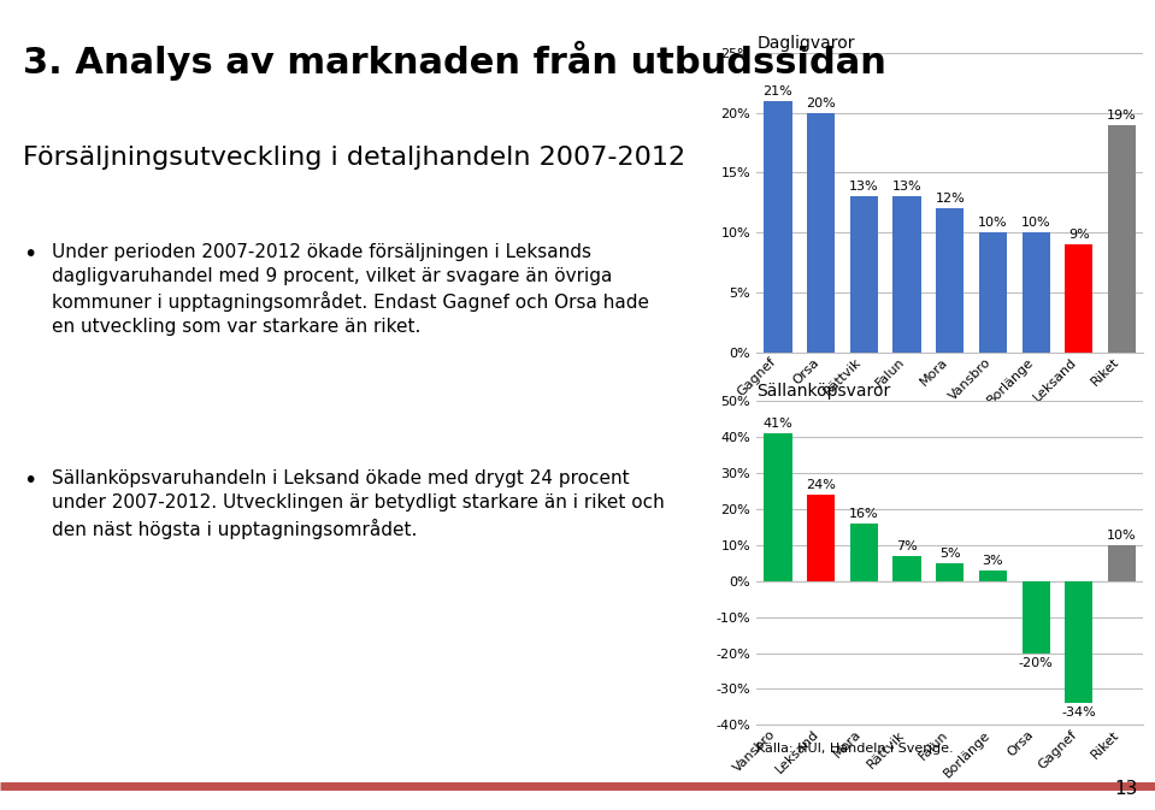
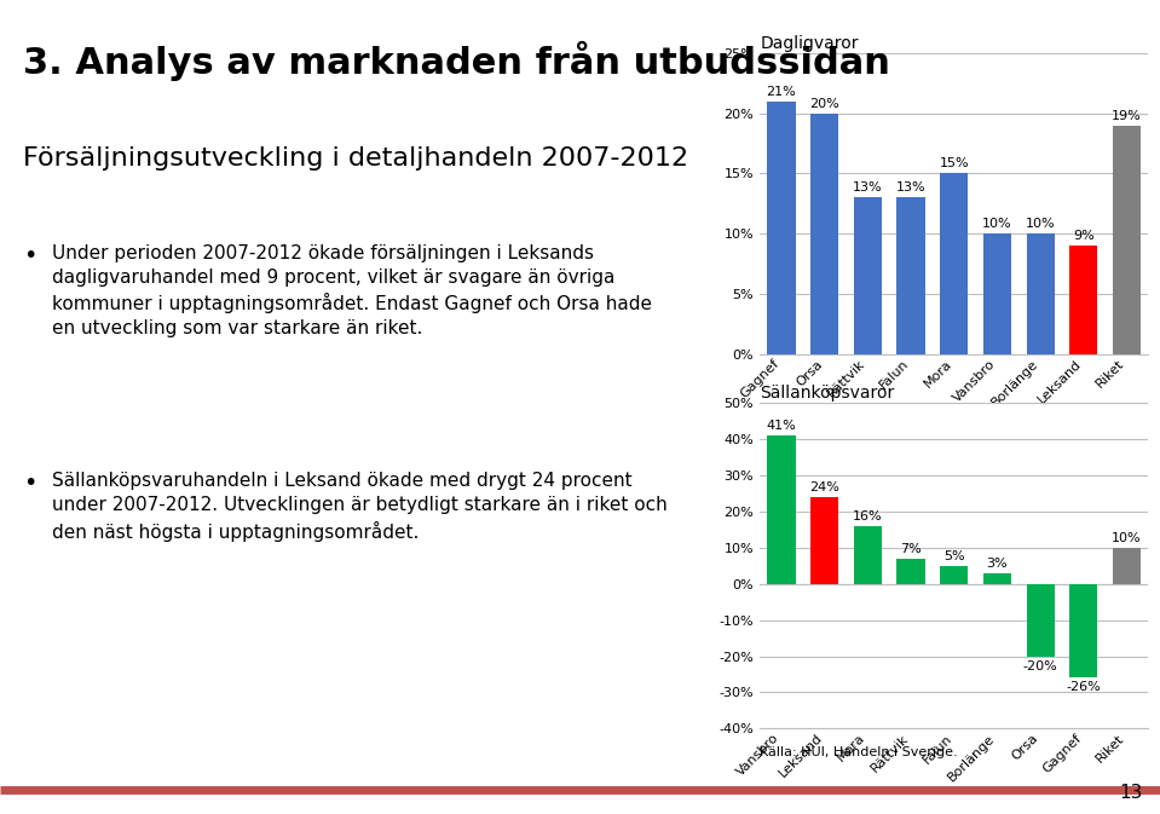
Mora: 12% -> 15%
Gagnef: -34% -> -26%
